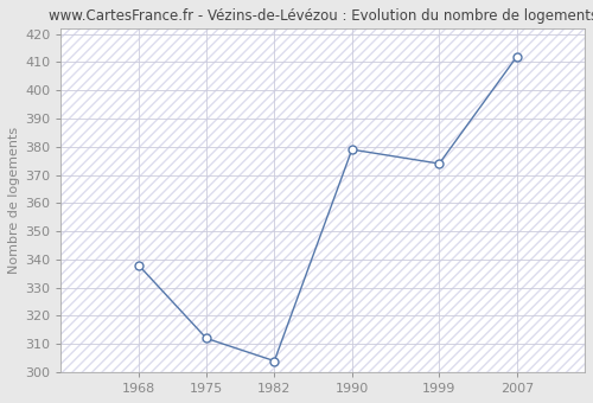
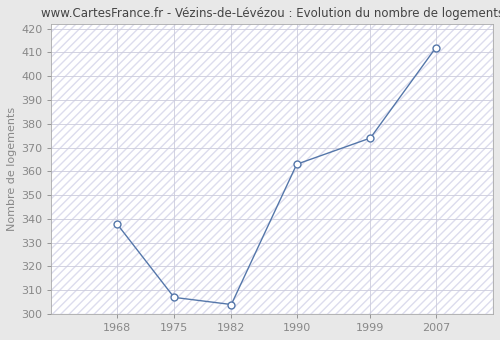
1975: 312 -> 307
1990: 379 -> 363
